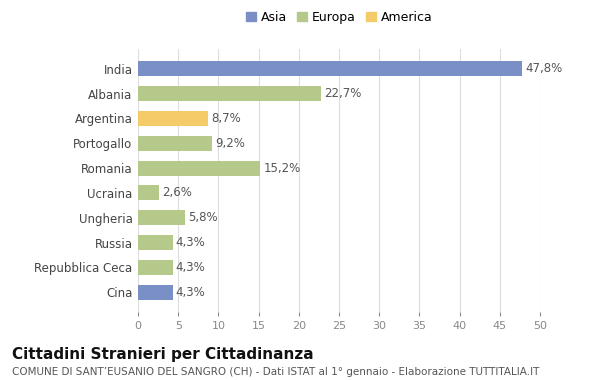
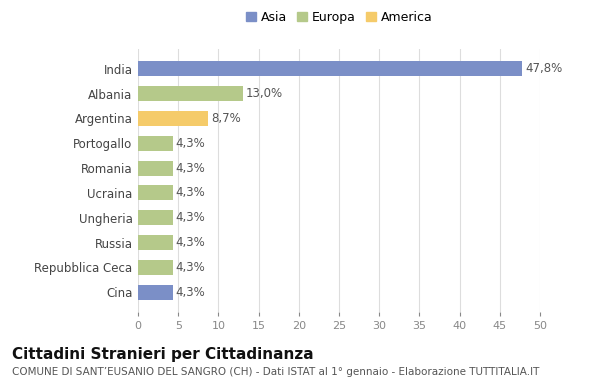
Albania: 22,7% -> 13,0%
Portogallo: 9,2% -> 4,3%
Romania: 15,2% -> 4,3%
Ucraina: 2,6% -> 4,3%
Ungheria: 5,8% -> 4,3%
